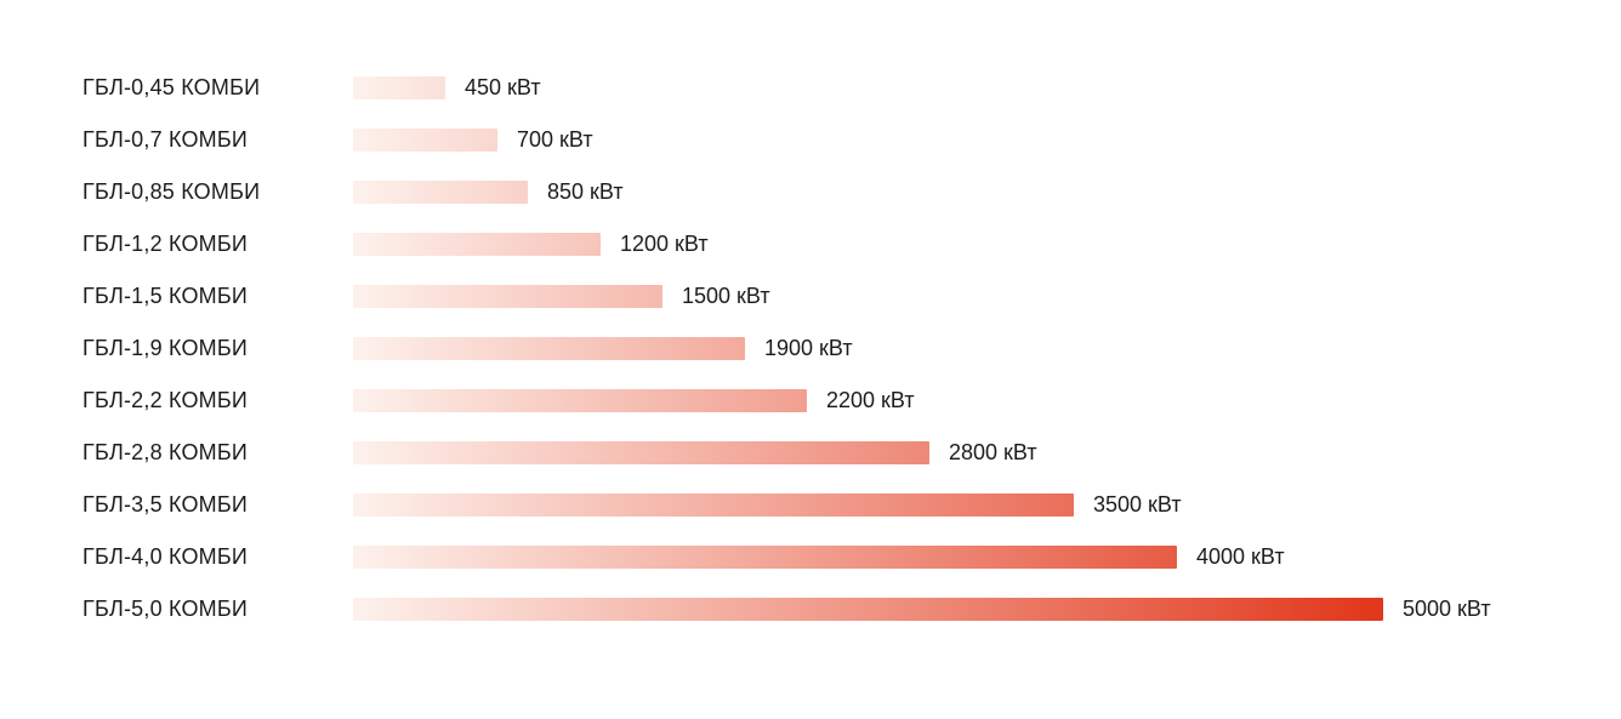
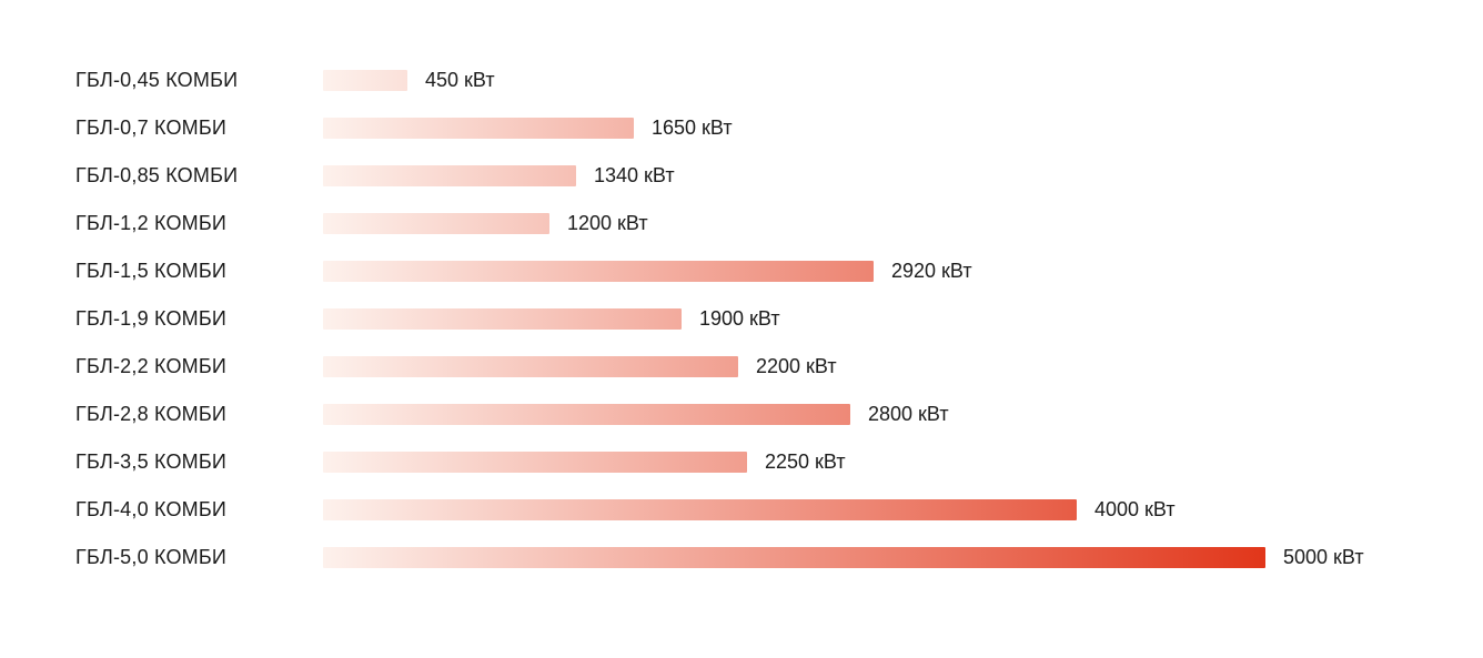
ГБЛ-0,7 КОМБИ: 700 -> 1650
ГБЛ-0,85 КОМБИ: 850 -> 1340
ГБЛ-1,5 КОМБИ: 1500 -> 2920
ГБЛ-3,5 КОМБИ: 3500 -> 2250
